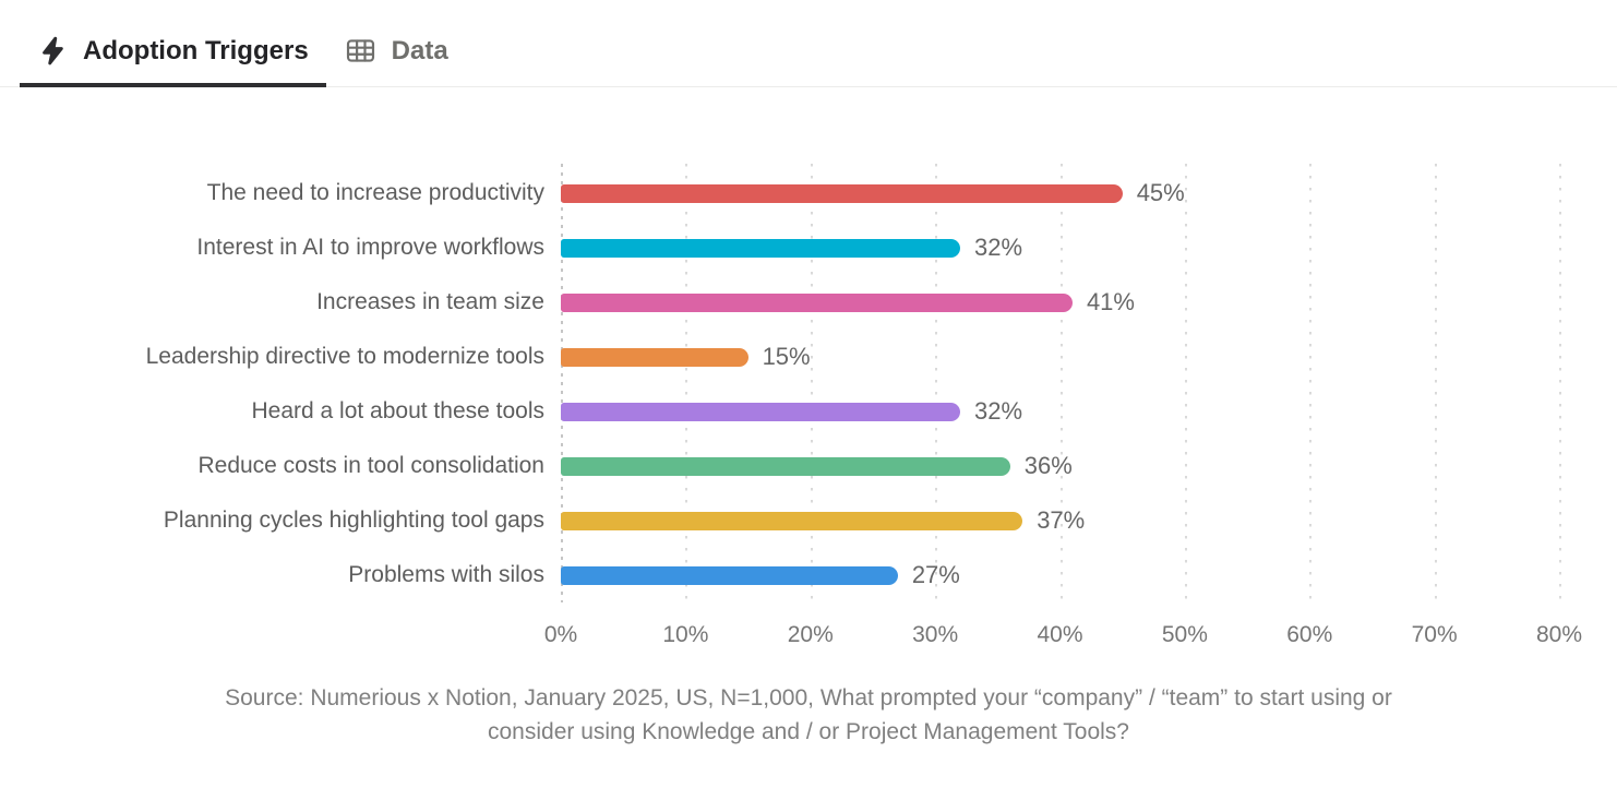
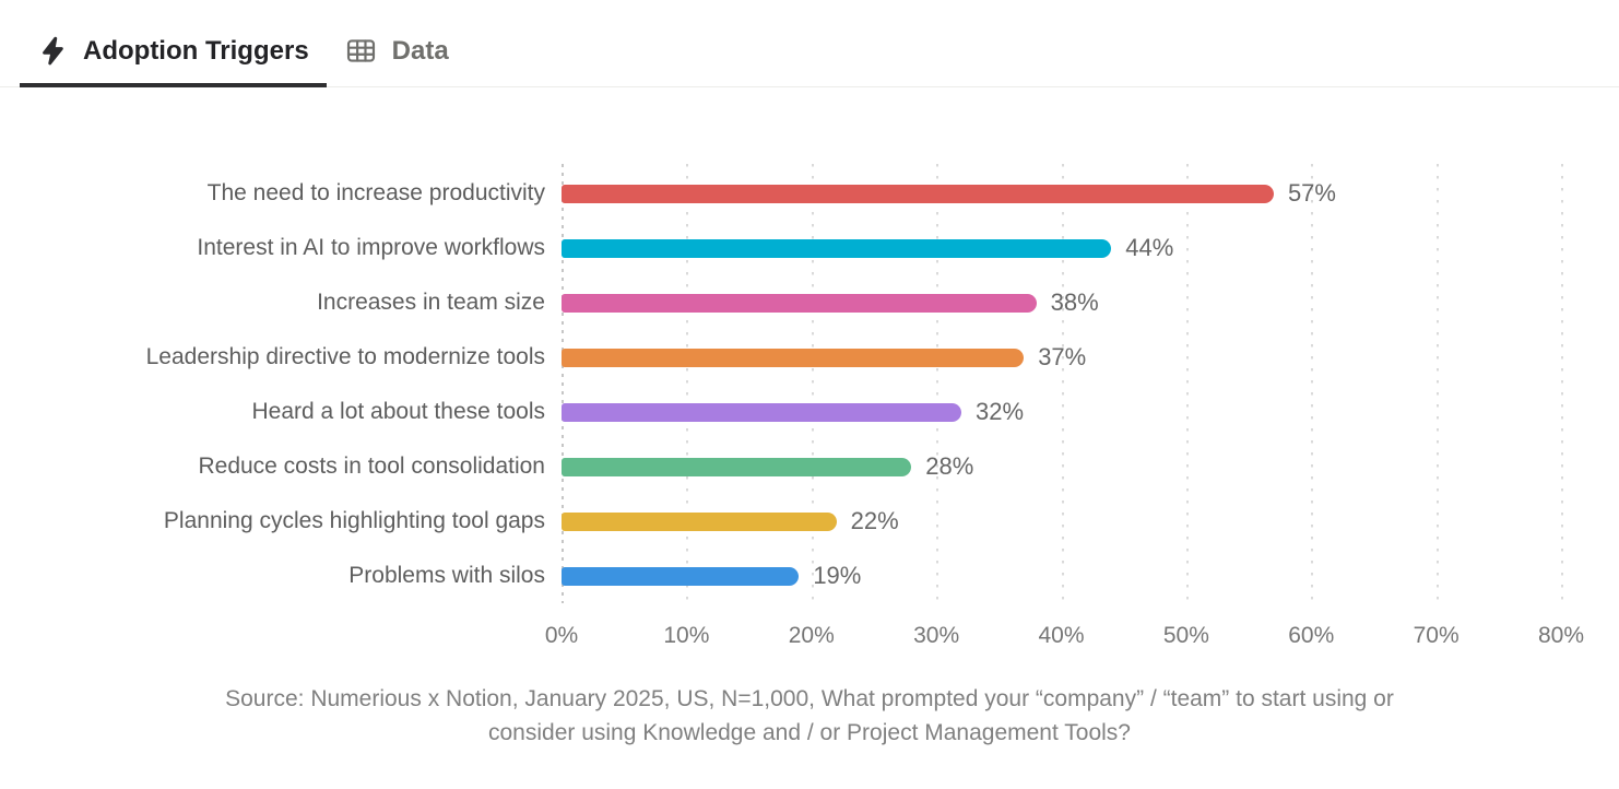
The need to increase productivity: 45% -> 57%
Interest in AI to improve workflows: 32% -> 44%
Increases in team size: 41% -> 38%
Leadership directive to modernize tools: 15% -> 37%
Reduce costs in tool consolidation: 36% -> 28%
Planning cycles highlighting tool gaps: 37% -> 22%
Problems with silos: 27% -> 19%
